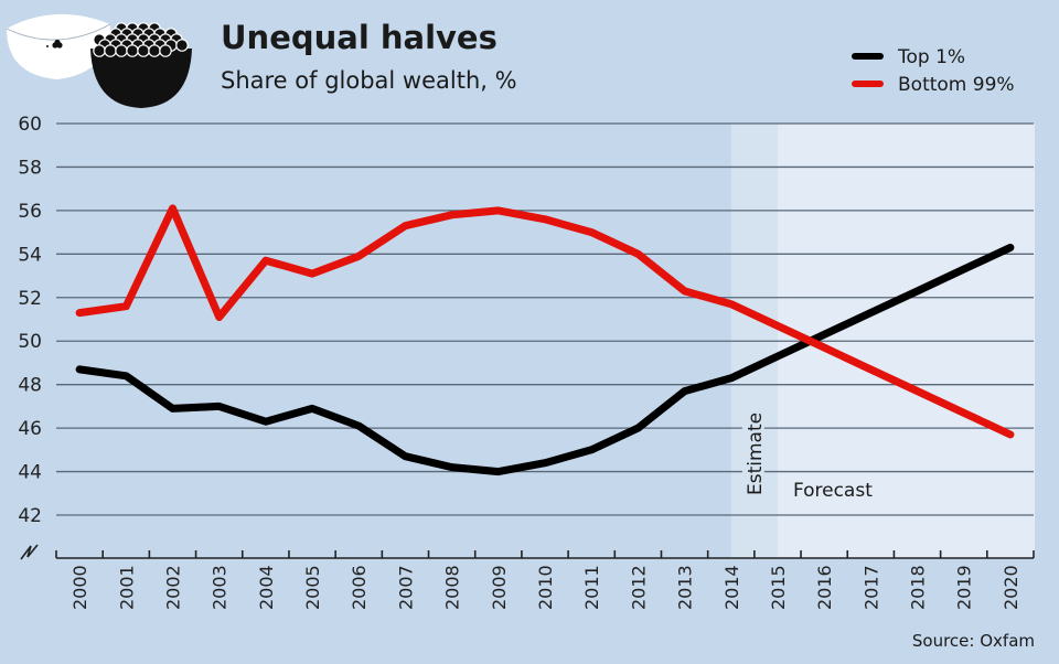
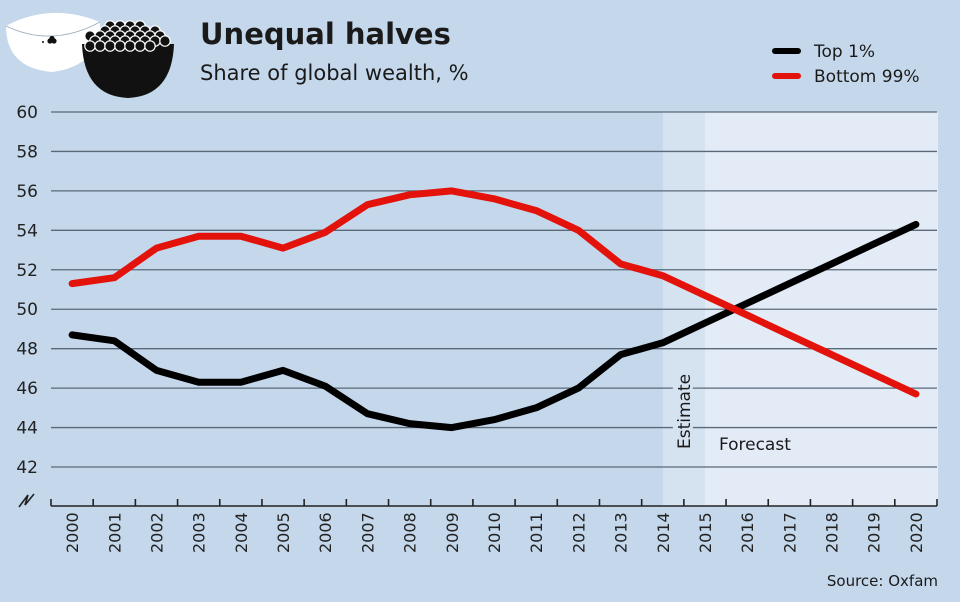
Bottom 99%/2002: 56.1 -> 53.1
Top 1%/2003: 47.0 -> 46.3
Bottom 99%/2003: 51.1 -> 53.7
